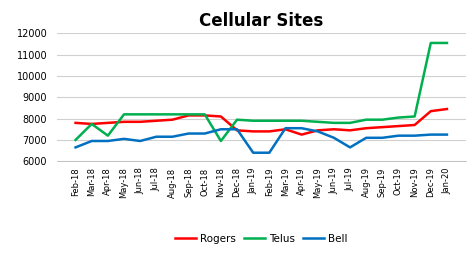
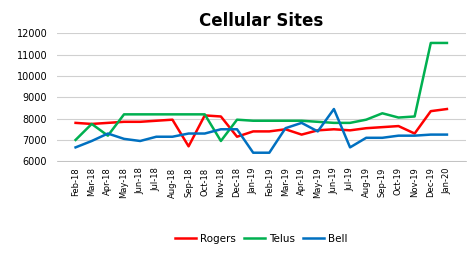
Bell/Apr-18: 6950 -> 7300
Rogers/Sep-18: 8150 -> 6700
Rogers/Dec-18: 7450 -> 7150
Bell/Apr-19: 7550 -> 7800
Bell/Jun-19: 7100 -> 8450
Telus/Sep-19: 7950 -> 8250
Rogers/Nov-19: 7700 -> 7300
